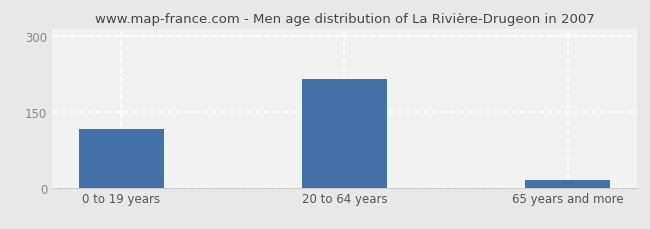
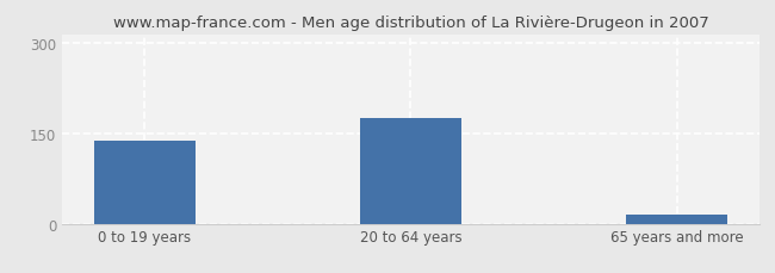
0 to 19 years: 116 -> 138
20 to 64 years: 216 -> 175
